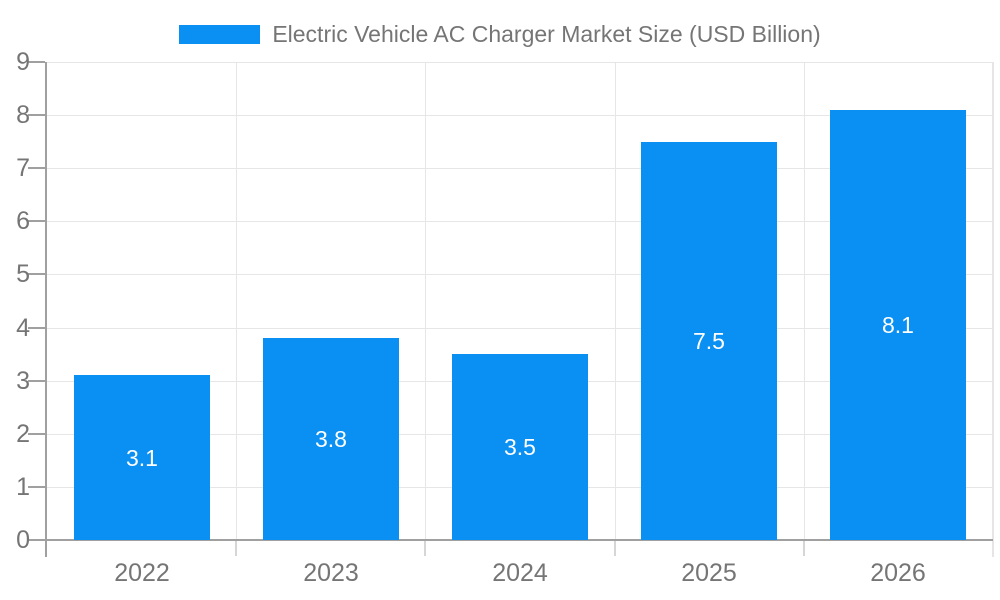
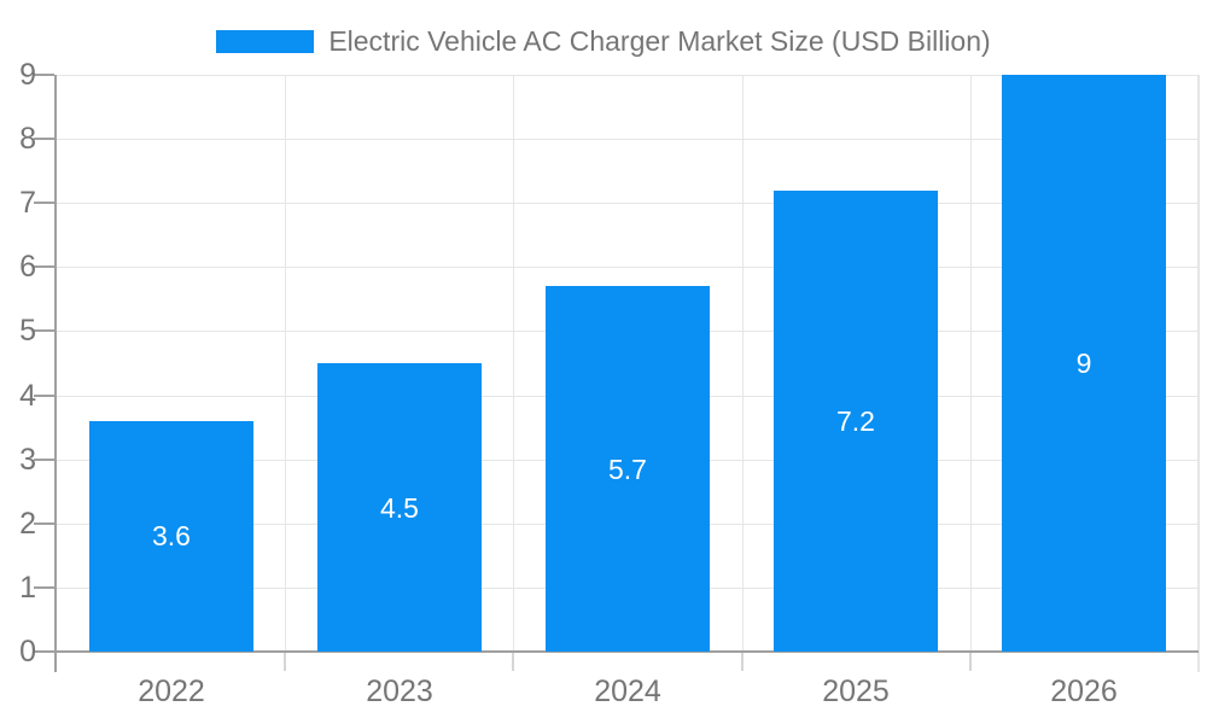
2022: 3.1 -> 3.6
2023: 3.8 -> 4.5
2024: 3.5 -> 5.7
2025: 7.5 -> 7.2
2026: 8.1 -> 9
